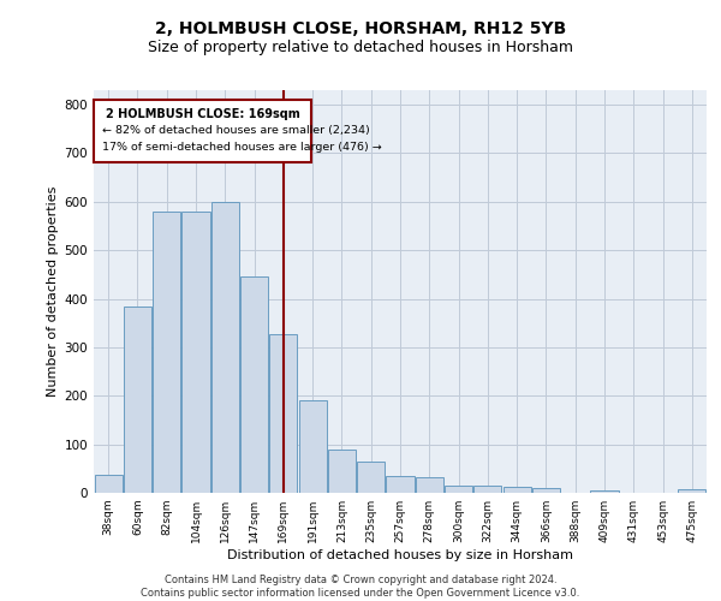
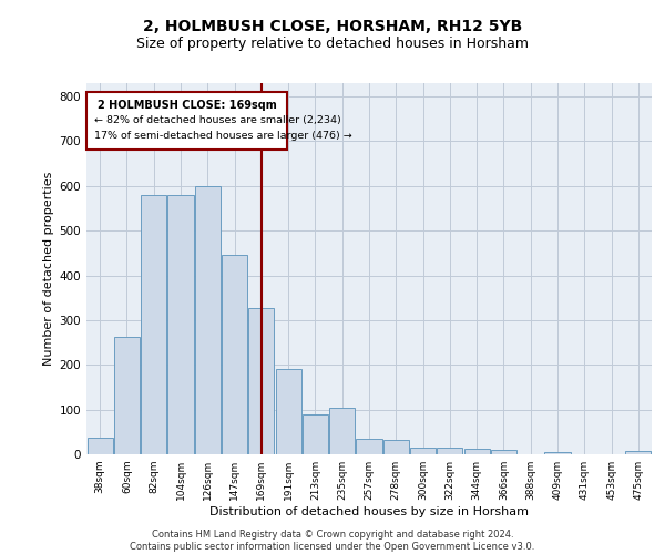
60sqm: 385 -> 262
235sqm: 65 -> 103
